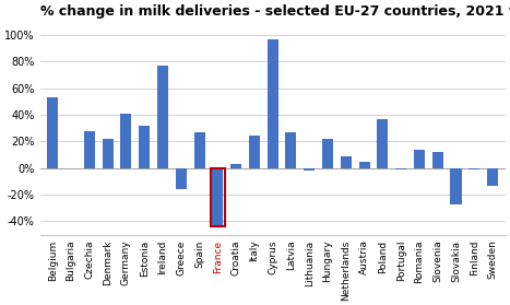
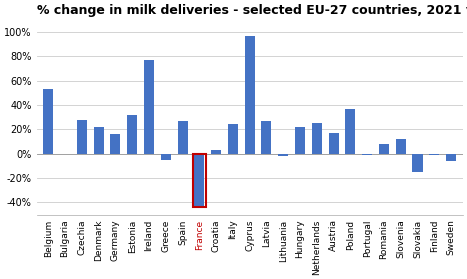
Germany: 41% -> 16%
Greece: -16% -> -5%
Netherlands: 9% -> 25%
Austria: 5% -> 17%
Romania: 14% -> 8%
Slovakia: -27% -> -15%
Sweden: -13% -> -6%
